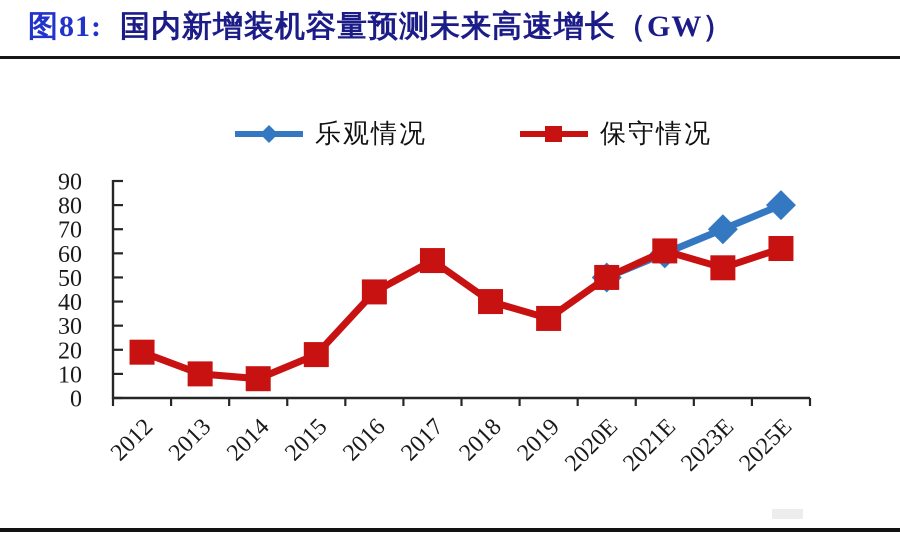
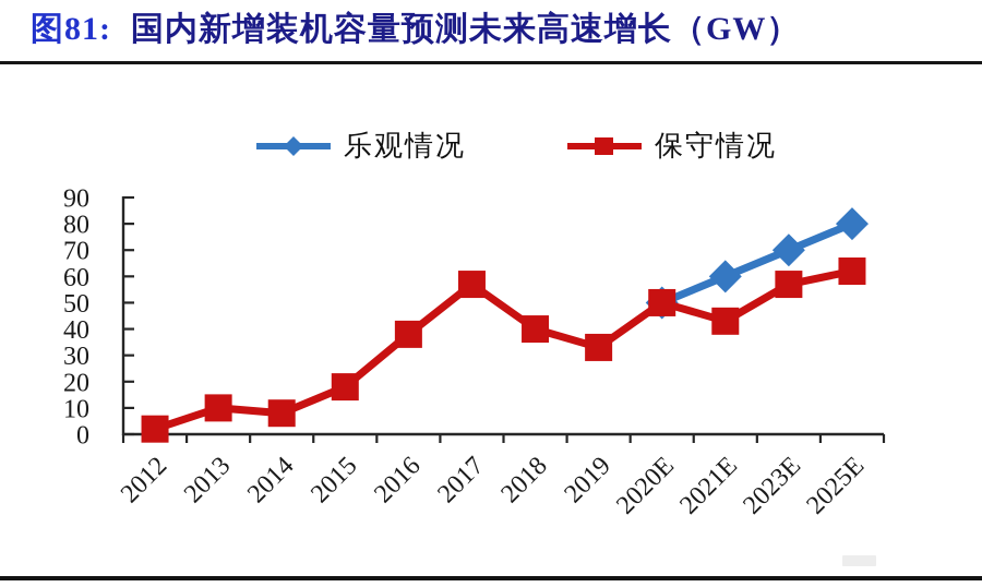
保守情况/2012: 19 -> 2
保守情况/2016: 44 -> 38
保守情况/2021E: 61 -> 43
保守情况/2023E: 54 -> 57
